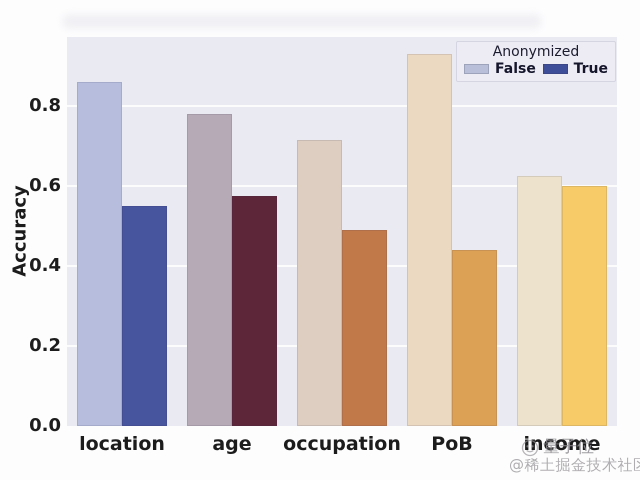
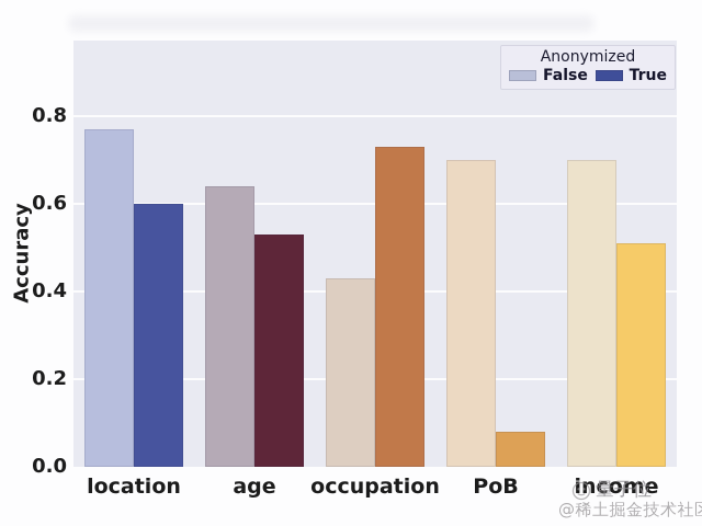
False/location: 0.86 -> 0.77
True/location: 0.55 -> 0.60
False/age: 0.78 -> 0.64
True/age: 0.57 -> 0.53
False/occupation: 0.71 -> 0.43
True/occupation: 0.49 -> 0.73
False/PoB: 0.93 -> 0.70
True/PoB: 0.44 -> 0.08
False/income: 0.62 -> 0.70
True/income: 0.60 -> 0.51
